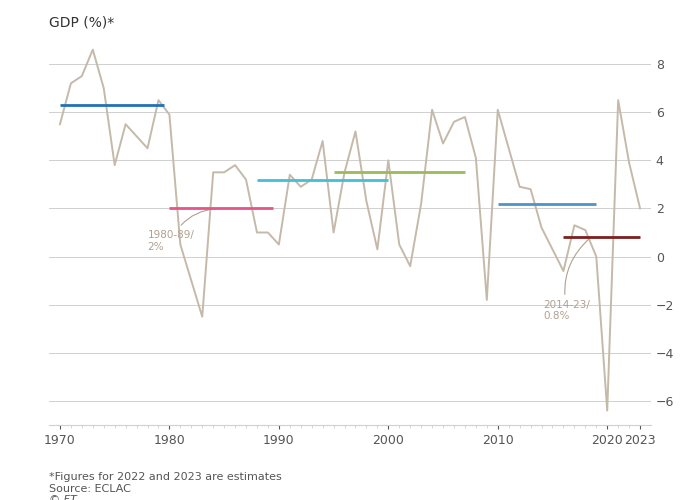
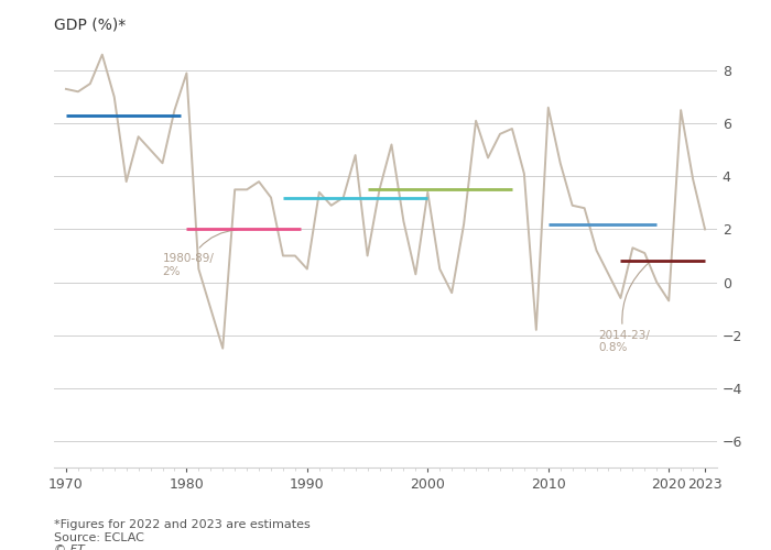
1970: 5.5 -> 7.3
1980: 5.9 -> 7.9
2000: 4.0 -> 3.4
2010: 6.1 -> 6.6
2020: -6.4 -> -0.7
